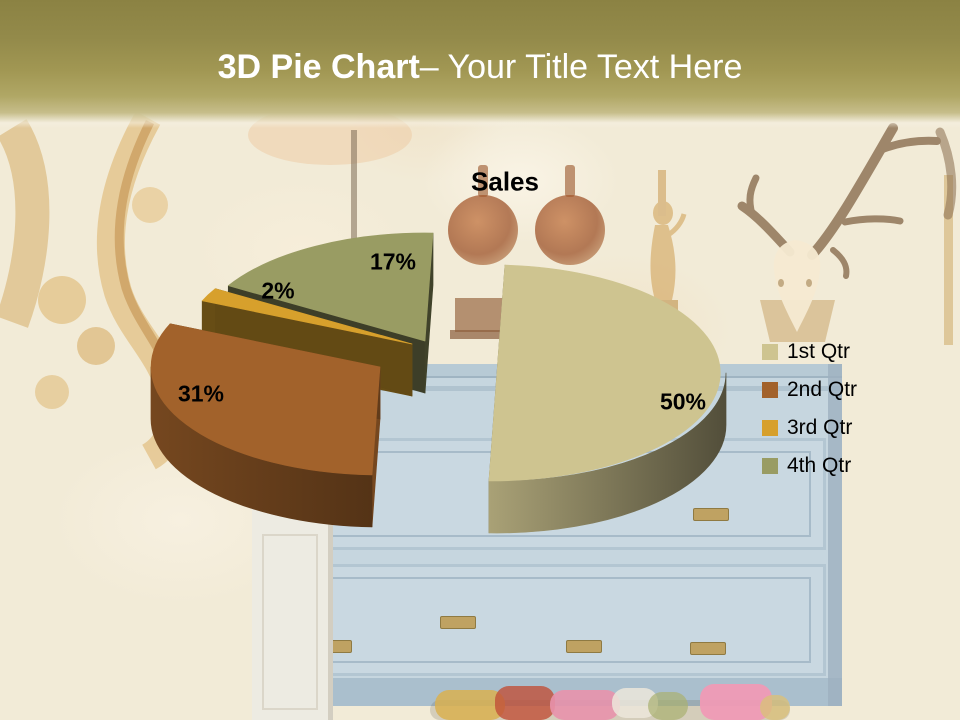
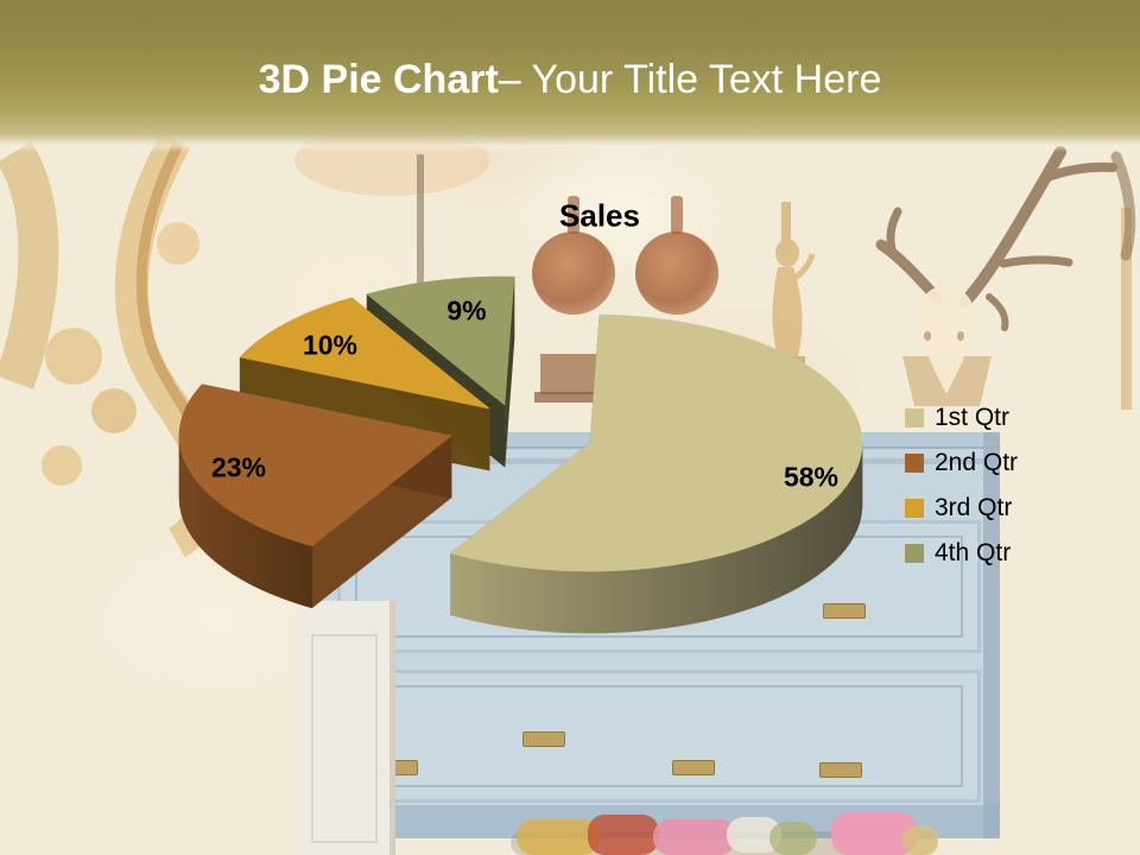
1st Qtr: 50% -> 58%
2nd Qtr: 31% -> 23%
3rd Qtr: 2% -> 10%
4th Qtr: 17% -> 9%
